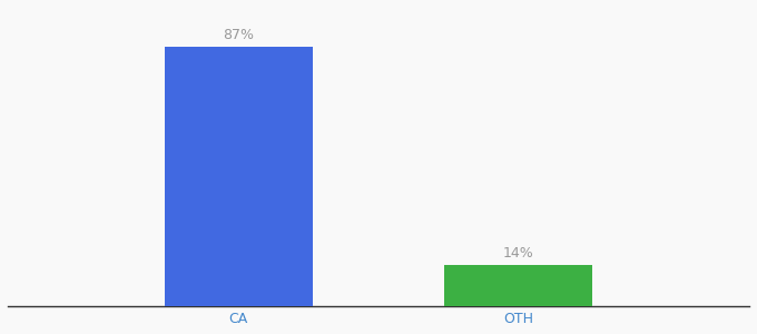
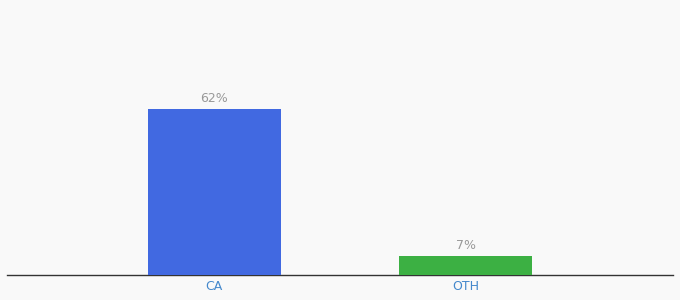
CA: 87% -> 62%
OTH: 14% -> 7%
